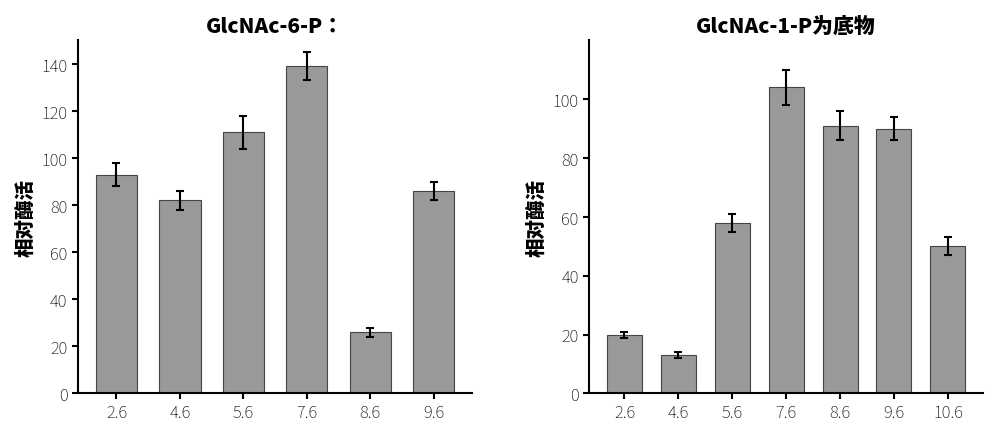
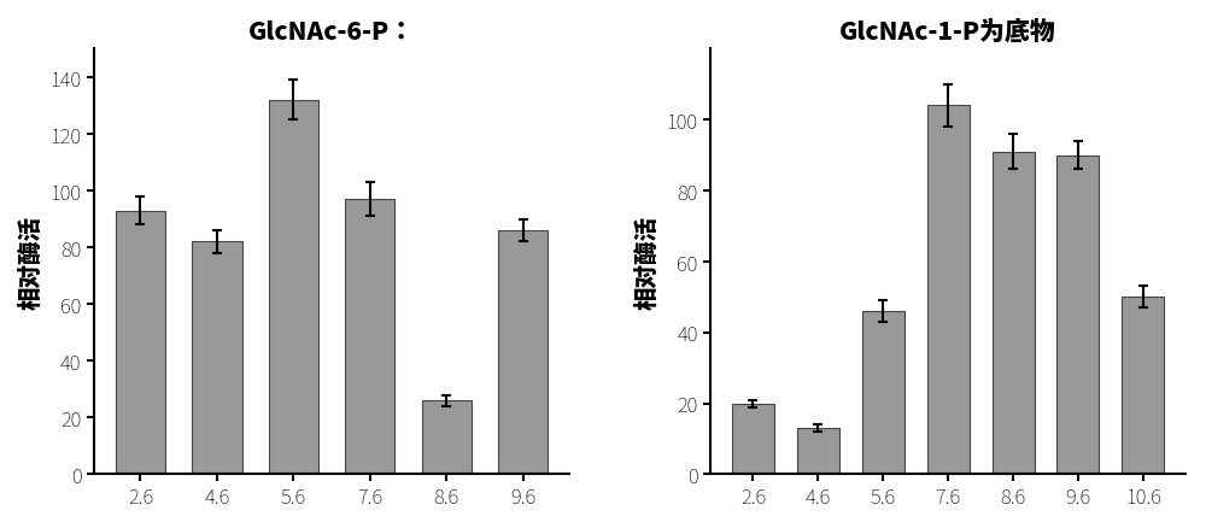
GlcNAc-6-P：/5.6: 111 -> 132
GlcNAc-6-P：/7.6: 139 -> 97
GlcNAc-1-P为底物/5.6: 58 -> 46
